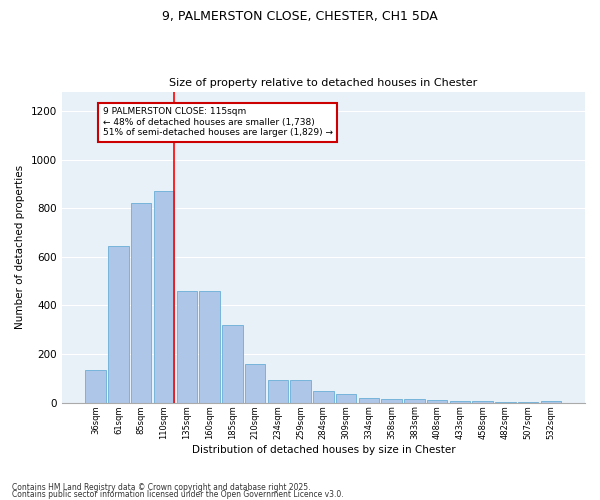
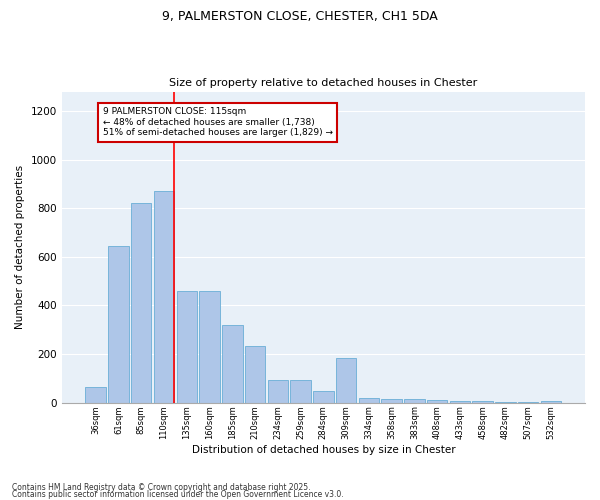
36sqm: 135 -> 65
210sqm: 160 -> 235
309sqm: 37 -> 185
